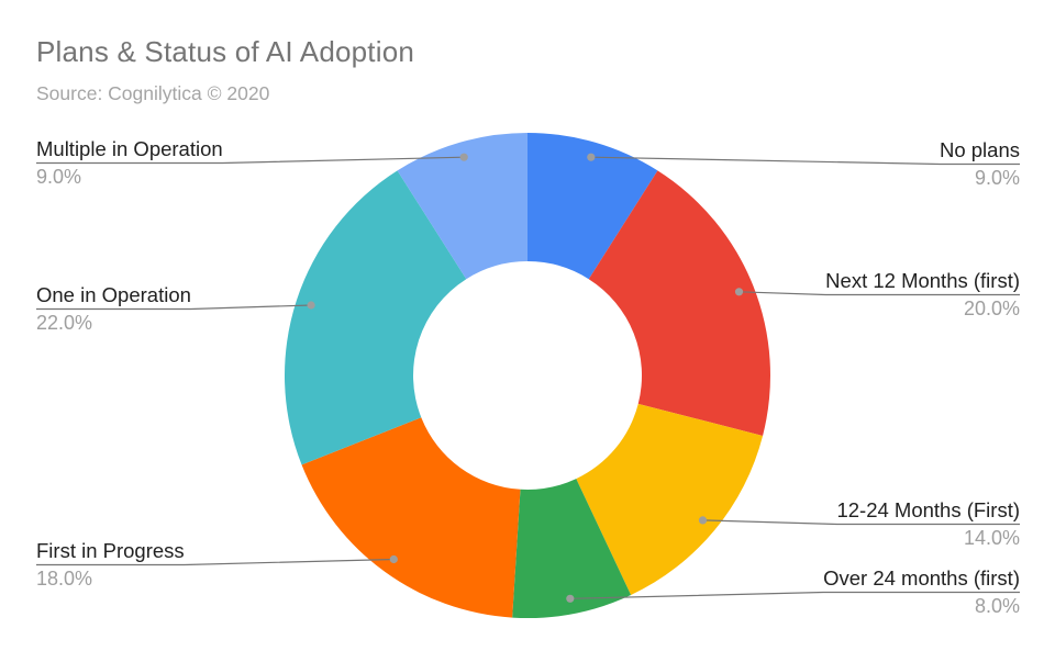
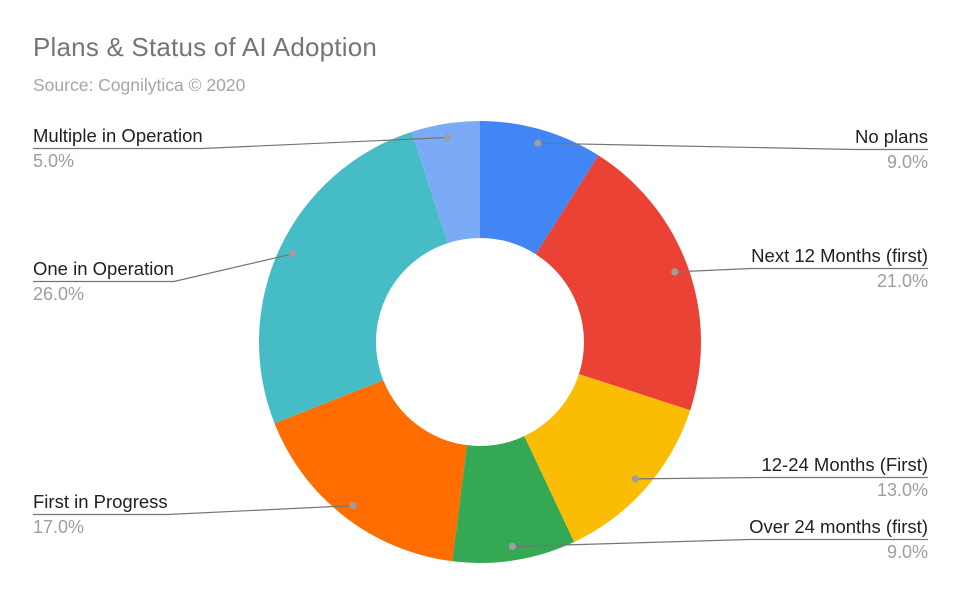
Next 12 Months (first): 20.0% -> 21.0%
12-24 Months (First): 14.0% -> 13.0%
Over 24 months (first): 8.0% -> 9.0%
First in Progress: 18.0% -> 17.0%
One in Operation: 22.0% -> 26.0%
Multiple in Operation: 9.0% -> 5.0%
